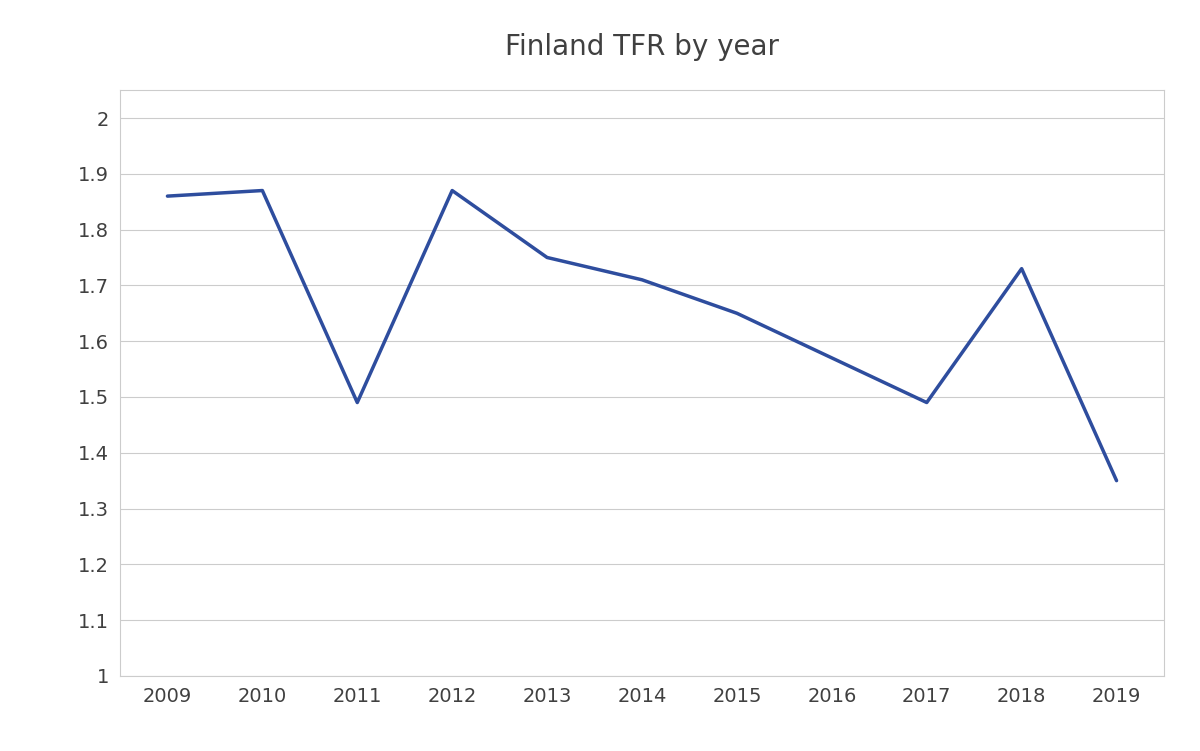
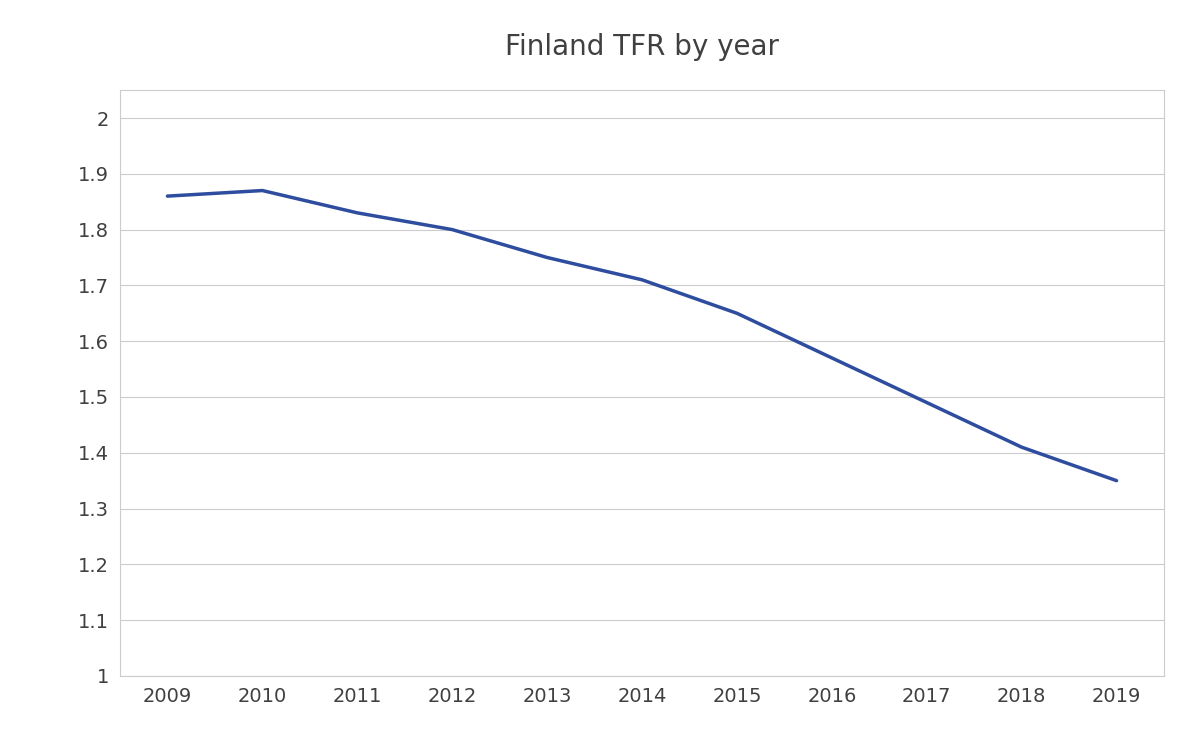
2011: 1.49 -> 1.83
2012: 1.87 -> 1.80
2018: 1.73 -> 1.41
